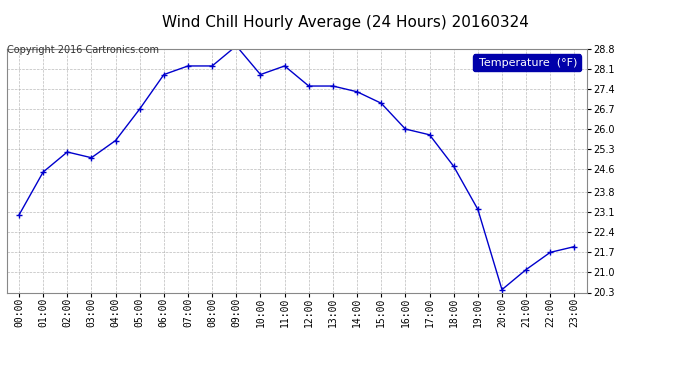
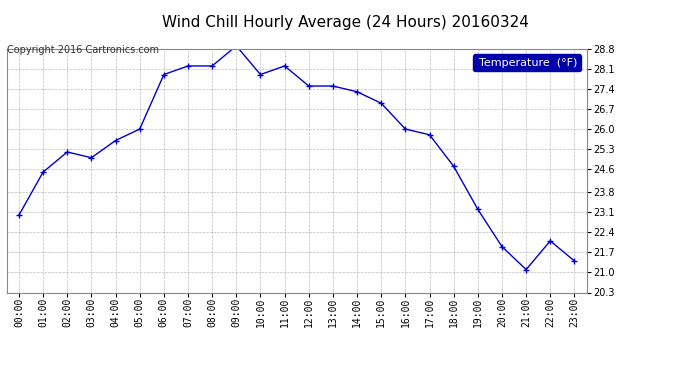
05:00: 26.7 -> 26.0
20:00: 20.4 -> 21.9
22:00: 21.7 -> 22.1
23:00: 21.9 -> 21.4
